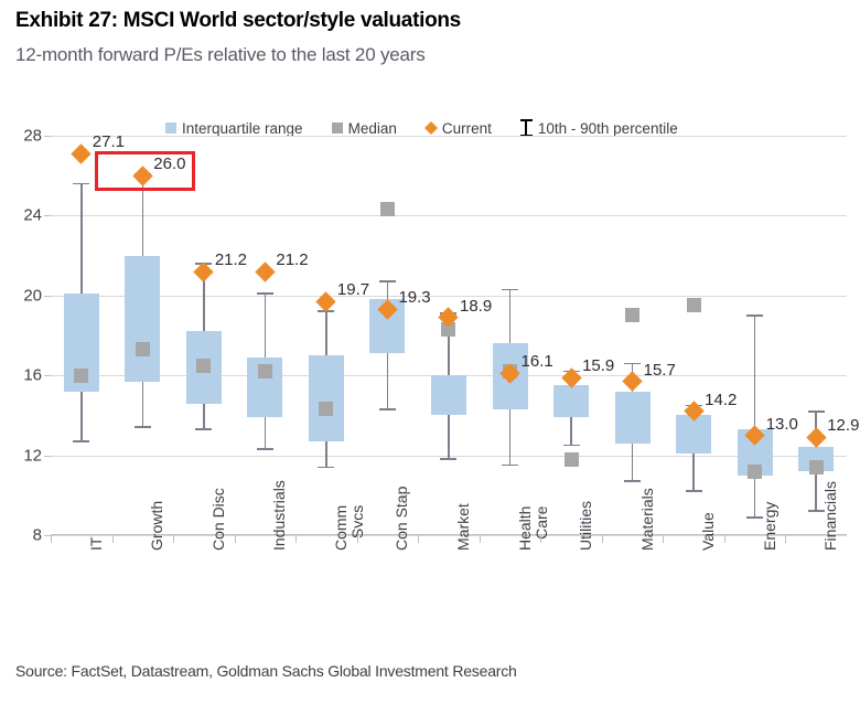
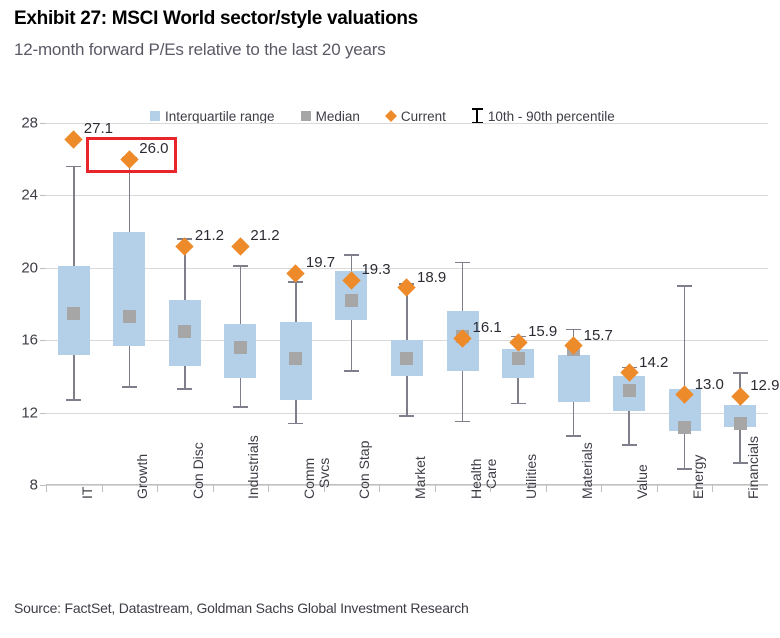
Median/IT: 16.0 -> 17.5
Median/Industrials: 16.2 -> 15.6
Median/Comm Svcs: 14.3 -> 15.0
Median/Con Stap: 24.3 -> 18.2
Median/Market: 18.3 -> 15.0
Median/Utilities: 11.8 -> 15.0
Median/Materials: 19.0 -> 15.5
Median/Value: 19.5 -> 13.2
